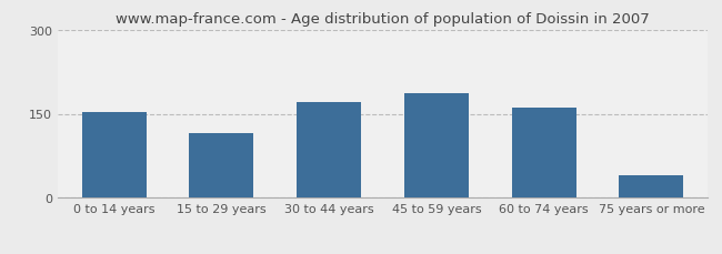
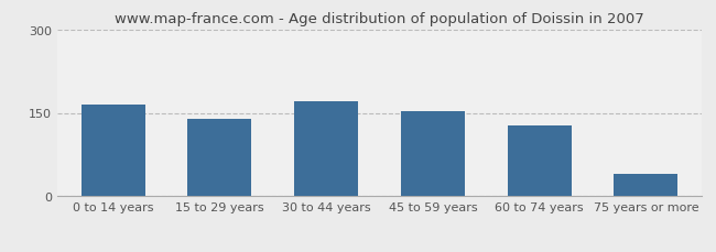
0 to 14 years: 152 -> 165
15 to 29 years: 116 -> 140
45 to 59 years: 186 -> 152
60 to 74 years: 160 -> 128
